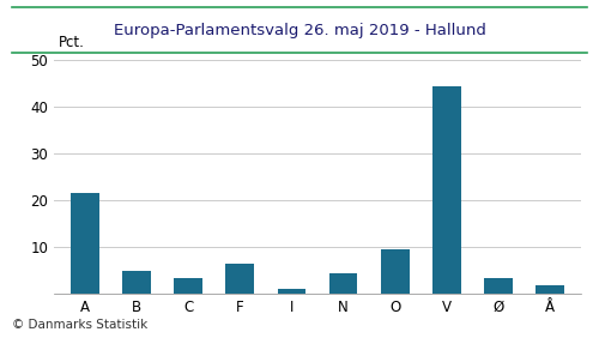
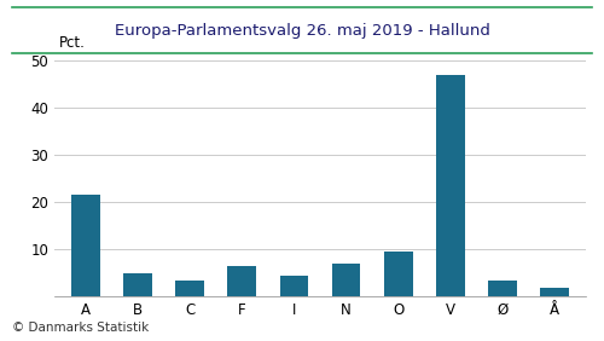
I: 1.2 -> 4.5
N: 4.5 -> 7.0
V: 44.5 -> 47.0
